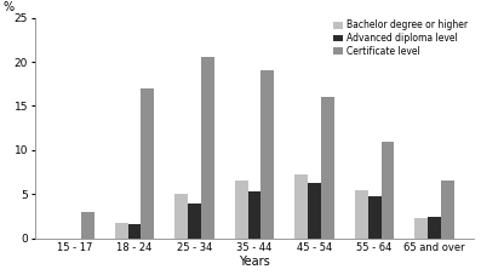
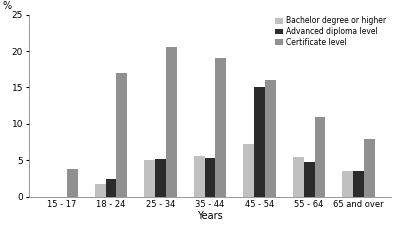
Certificate level/15 - 17: 3.0 -> 3.8
Advanced diploma level/18 - 24: 1.6 -> 2.4
Advanced diploma level/25 - 34: 4.0 -> 5.2
Bachelor degree or higher/35 - 44: 6.5 -> 5.6
Advanced diploma level/45 - 54: 6.3 -> 15.0
Bachelor degree or higher/65 and over: 2.3 -> 3.6
Advanced diploma level/65 and over: 2.4 -> 3.6
Certificate level/65 and over: 6.5 -> 8.0
